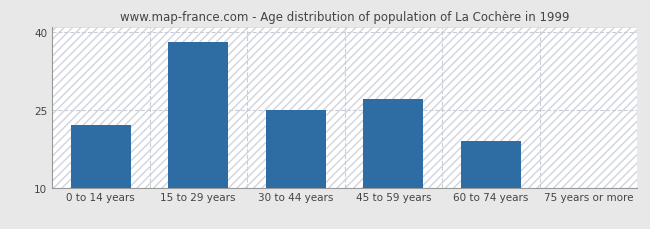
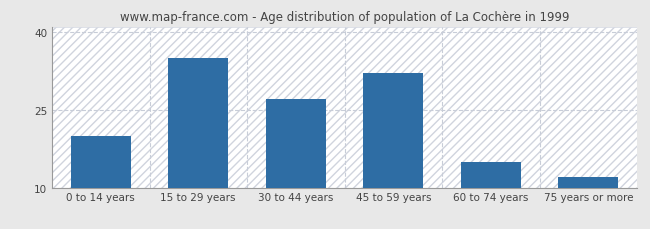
0 to 14 years: 22 -> 20
15 to 29 years: 38 -> 35
30 to 44 years: 25 -> 27
45 to 59 years: 27 -> 32
60 to 74 years: 19 -> 15
75 years or more: 10 -> 12
